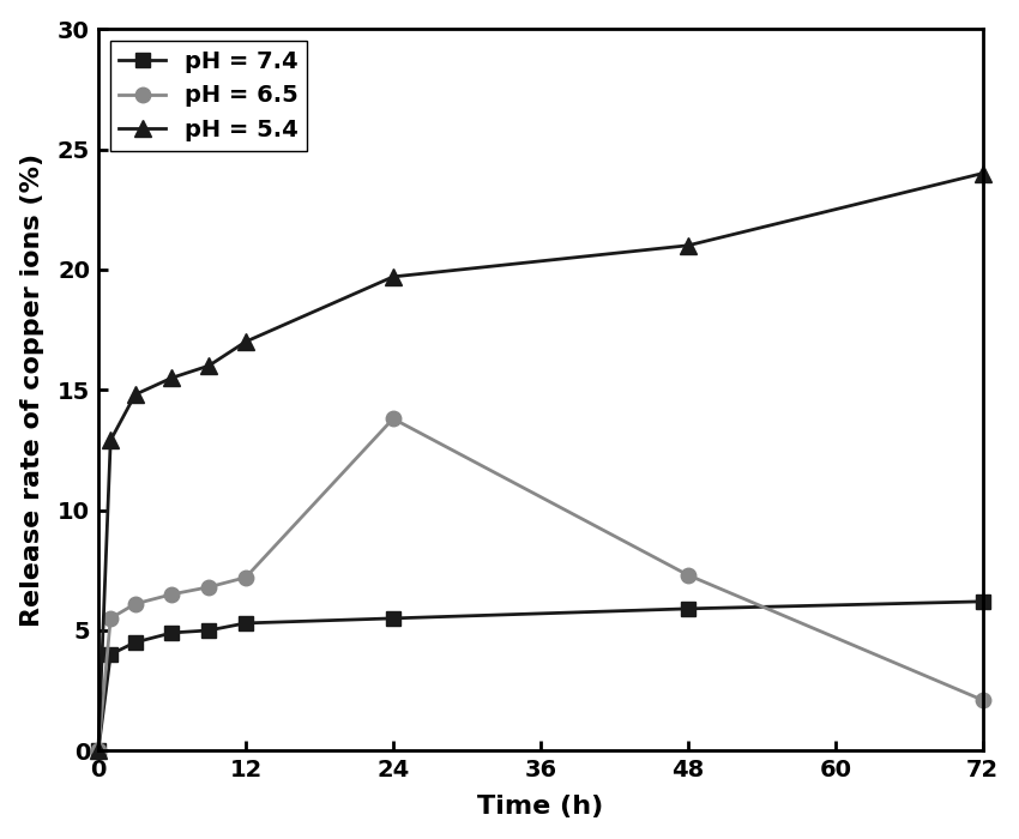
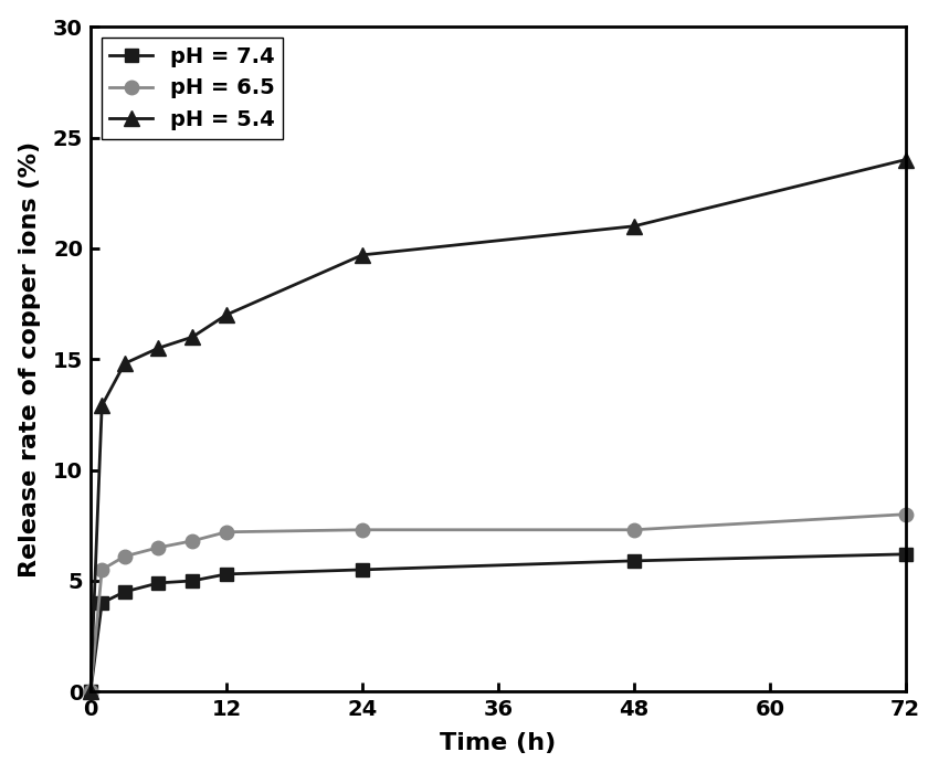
pH = 6.5/24: 13.8 -> 7.3
pH = 6.5/72: 2.1 -> 8.0
